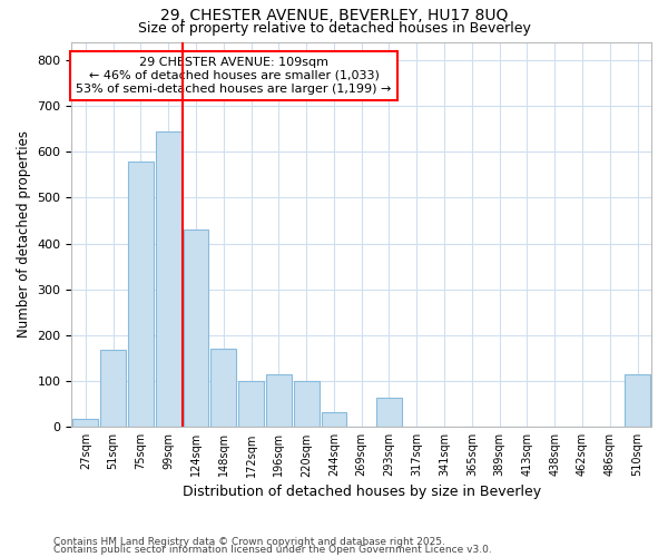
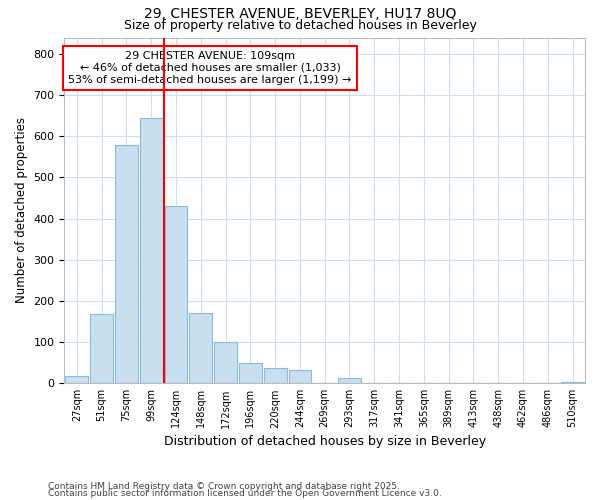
196sqm: 115 -> 50
220sqm: 100 -> 38
293sqm: 65 -> 12
510sqm: 115 -> 3
